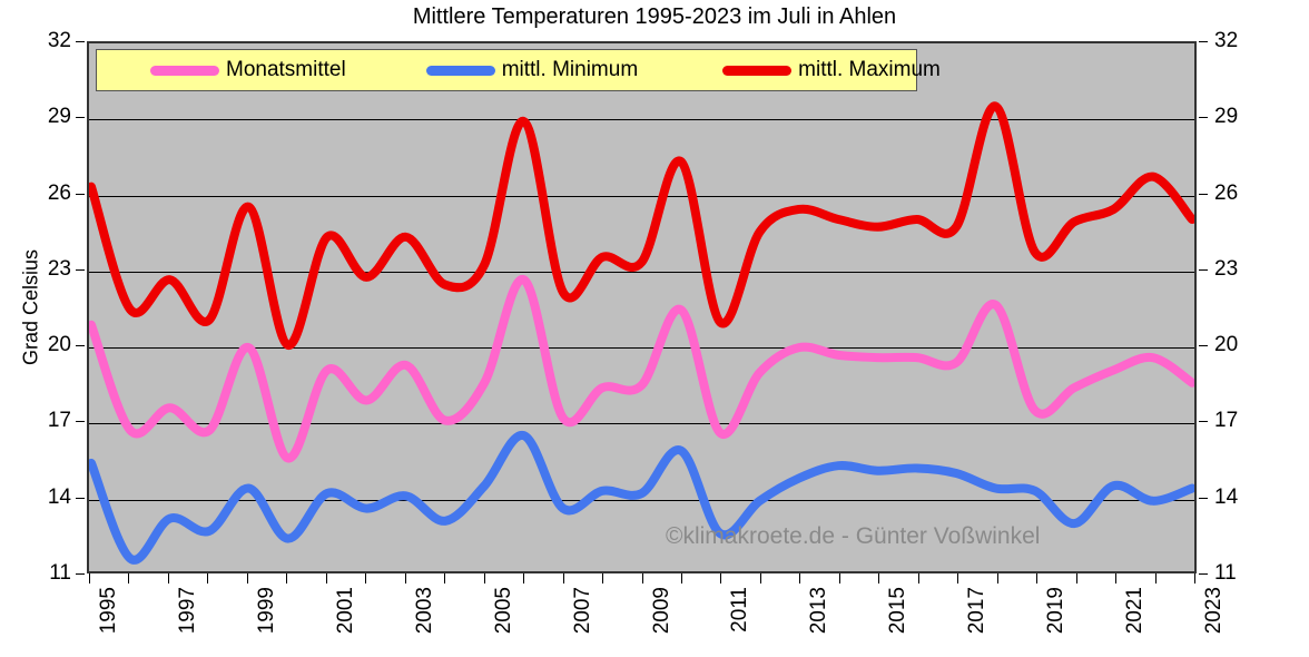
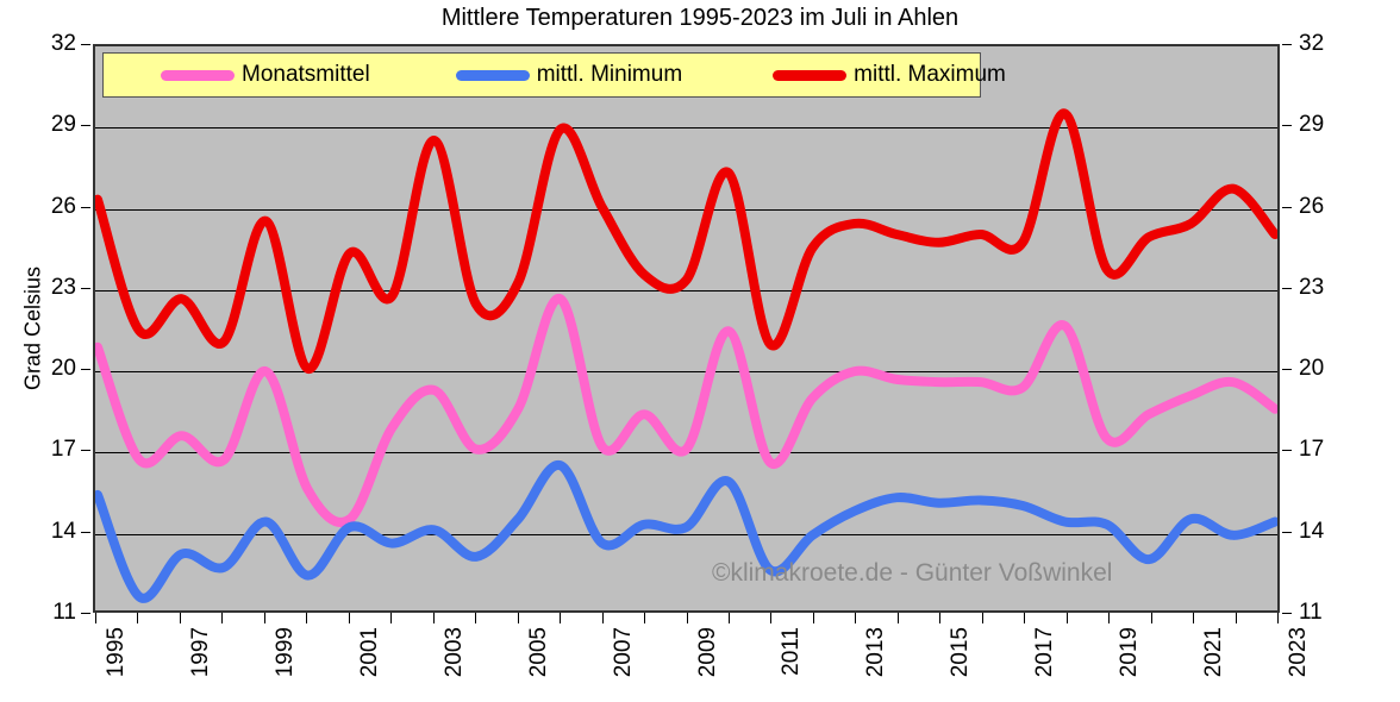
Monatsmittel/2001: 19.0 -> 14.4
mittl. Maximum/2003: 24.3 -> 28.5
mittl. Maximum/2007: 22.1 -> 26.0
Monatsmittel/2009: 18.4 -> 17.0
